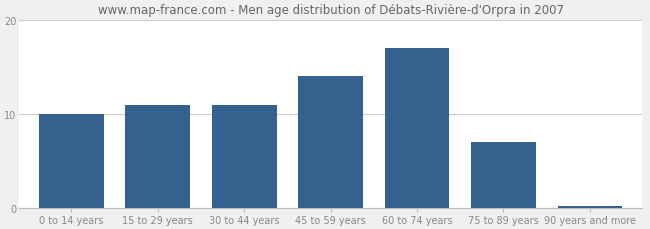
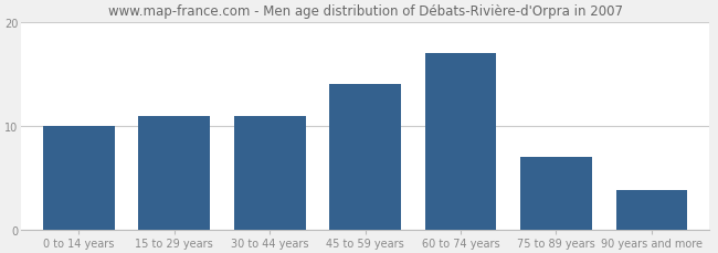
90 years and more: 0.2 -> 3.8
